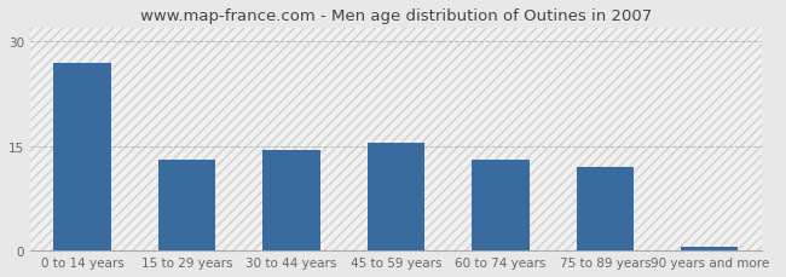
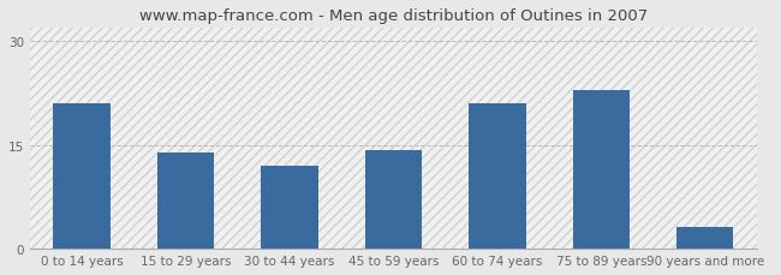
0 to 14 years: 27.0 -> 21.0
15 to 29 years: 13.0 -> 14.0
30 to 44 years: 14.5 -> 12.0
45 to 59 years: 15.5 -> 14.2
60 to 74 years: 13.0 -> 21.0
75 to 89 years: 12.0 -> 23.0
90 years and more: 0.5 -> 3.2
